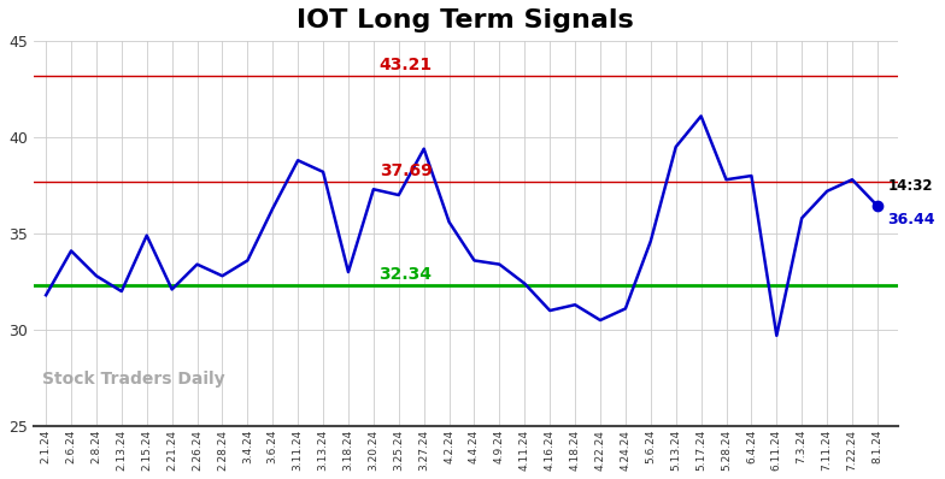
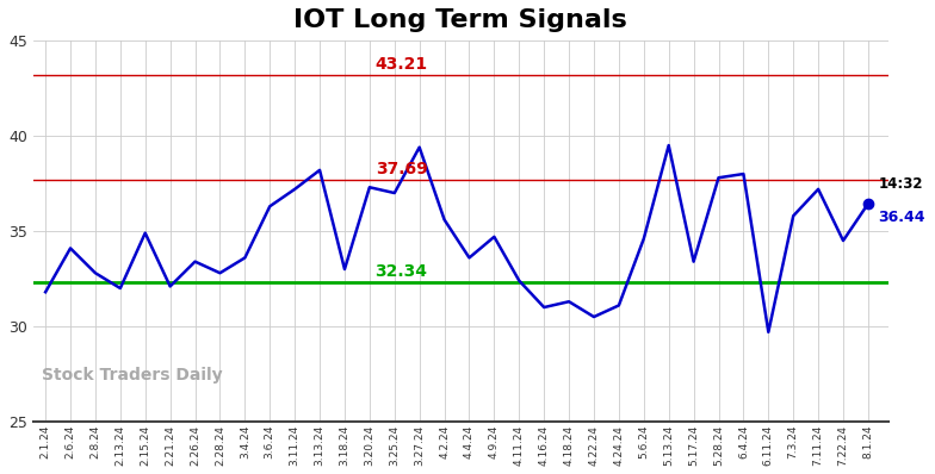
3.11.24: 38.8 -> 37.2
4.9.24: 33.4 -> 34.7
5.17.24: 41.1 -> 33.4
7.22.24: 37.8 -> 34.5
